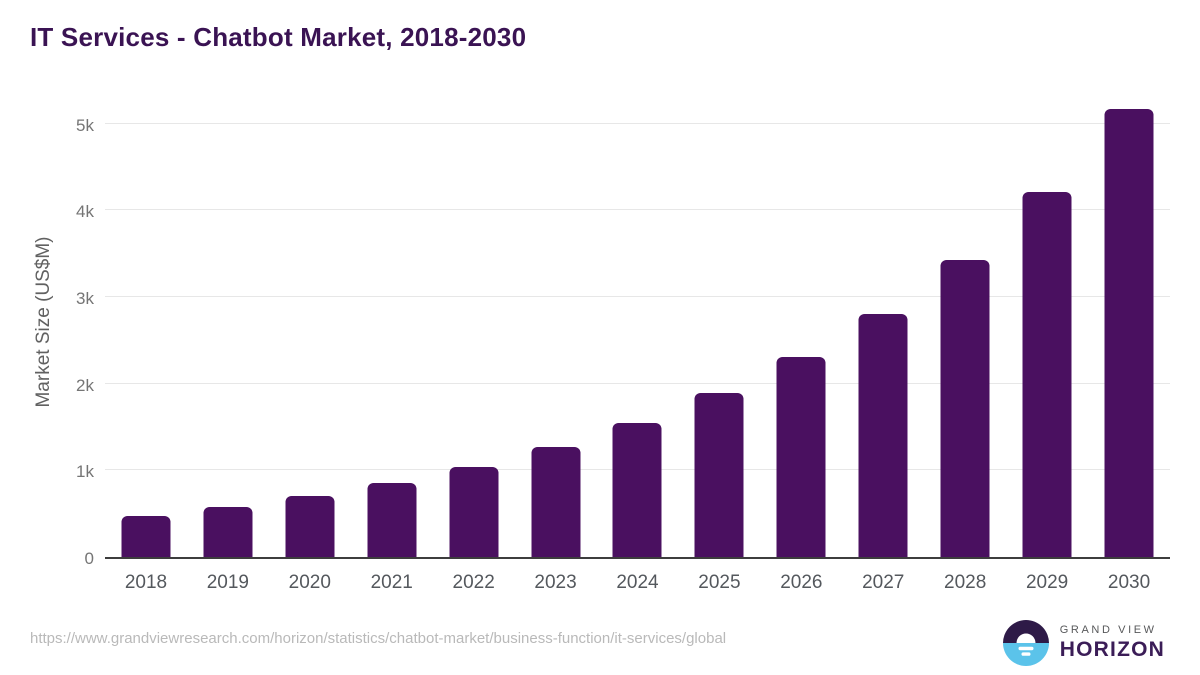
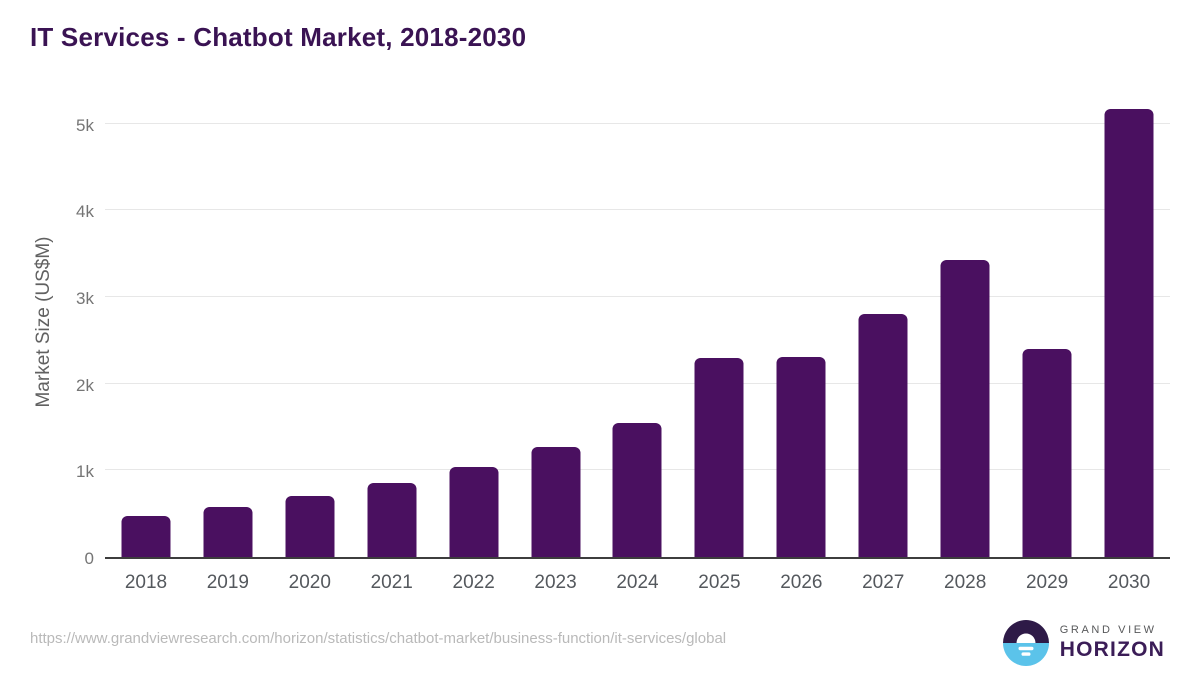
2025: 1.9k -> 2.3k
2029: 4.2k -> 2.4k
